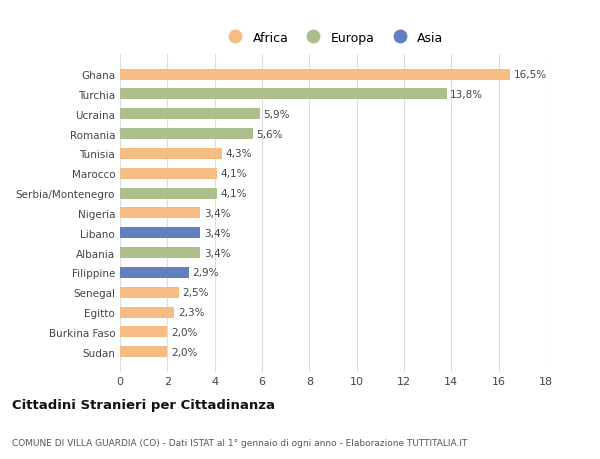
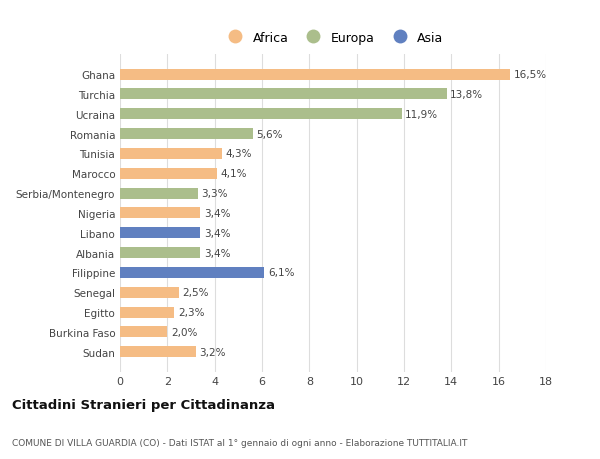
Ucraina: 5,9% -> 11,9%
Serbia/Montenegro: 4,1% -> 3,3%
Filippine: 2,9% -> 6,1%
Sudan: 2,0% -> 3,2%
